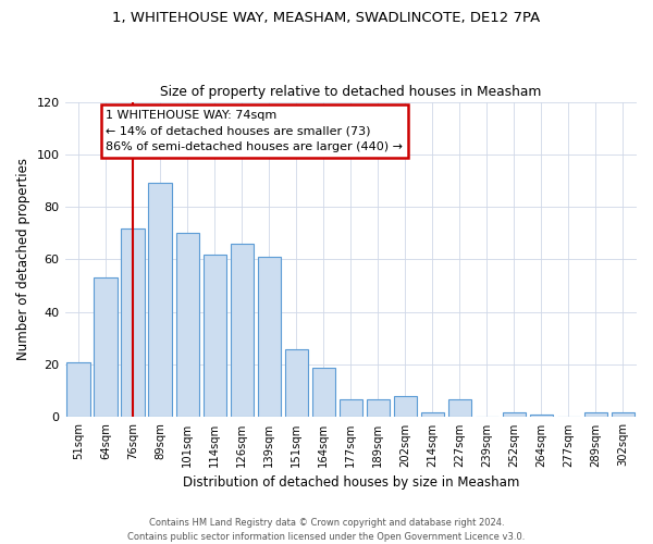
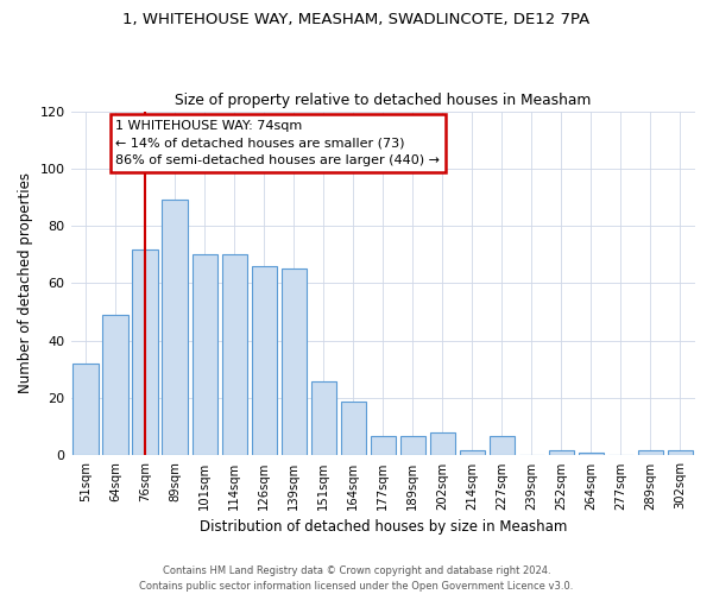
51sqm: 21 -> 32
64sqm: 53 -> 49
114sqm: 62 -> 70
139sqm: 61 -> 65
